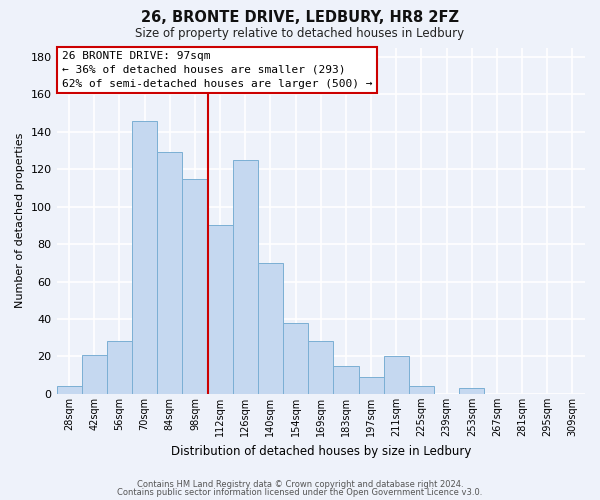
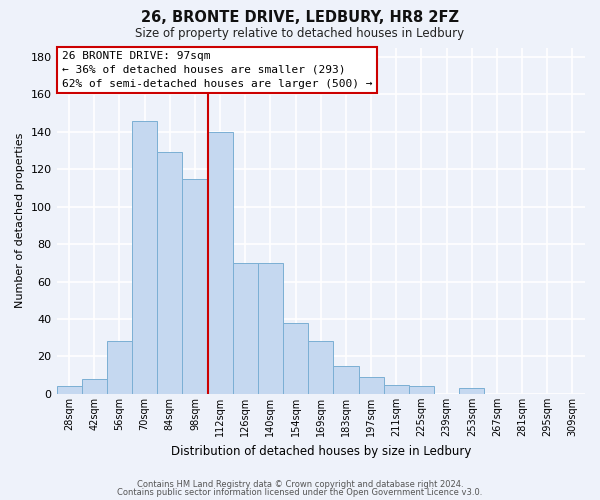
42sqm: 21 -> 8
112sqm: 90 -> 140
126sqm: 125 -> 70
211sqm: 20 -> 5
